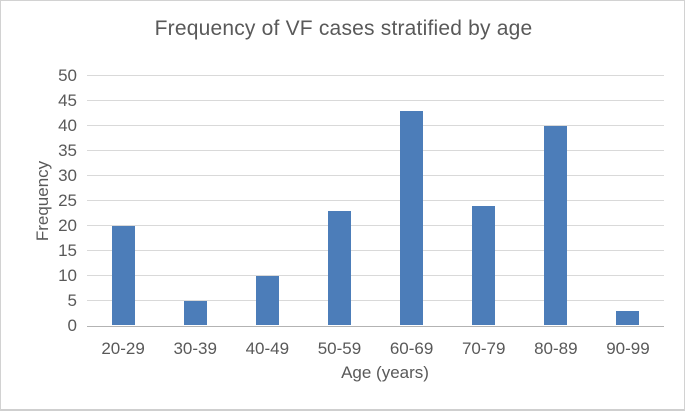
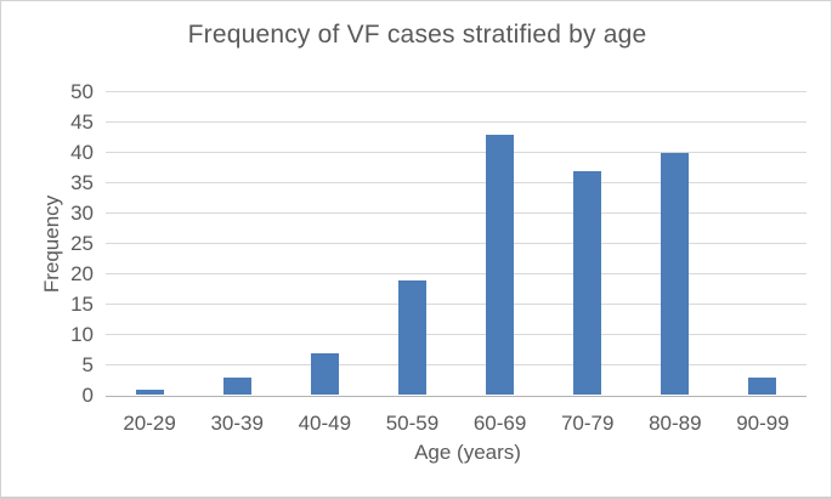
20-29: 20 -> 1
30-39: 5 -> 3
40-49: 10 -> 7
50-59: 23 -> 19
70-79: 24 -> 37
